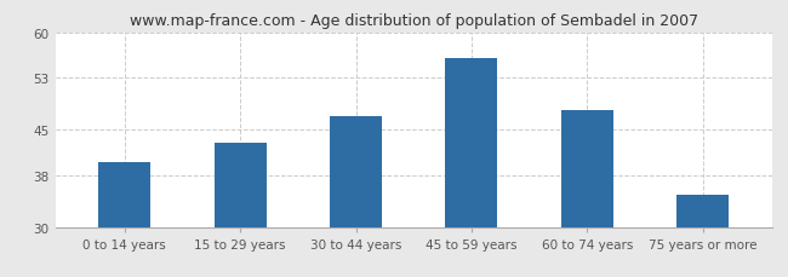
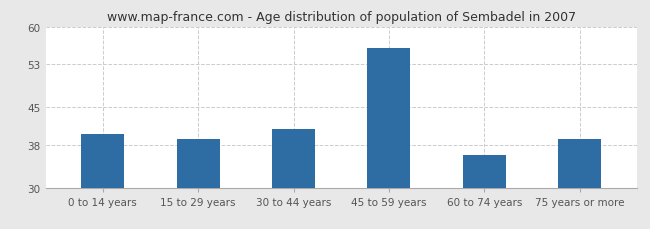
15 to 29 years: 43 -> 39
30 to 44 years: 47 -> 41
60 to 74 years: 48 -> 36
75 years or more: 35 -> 39
